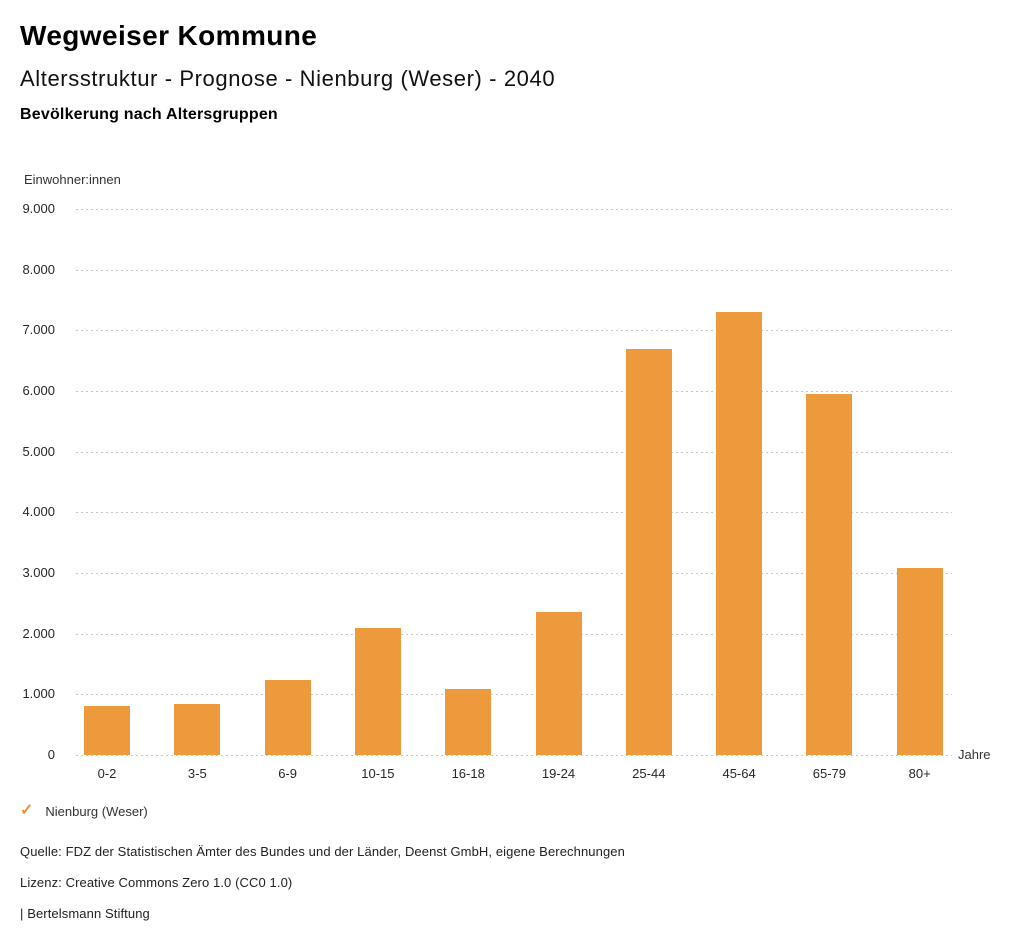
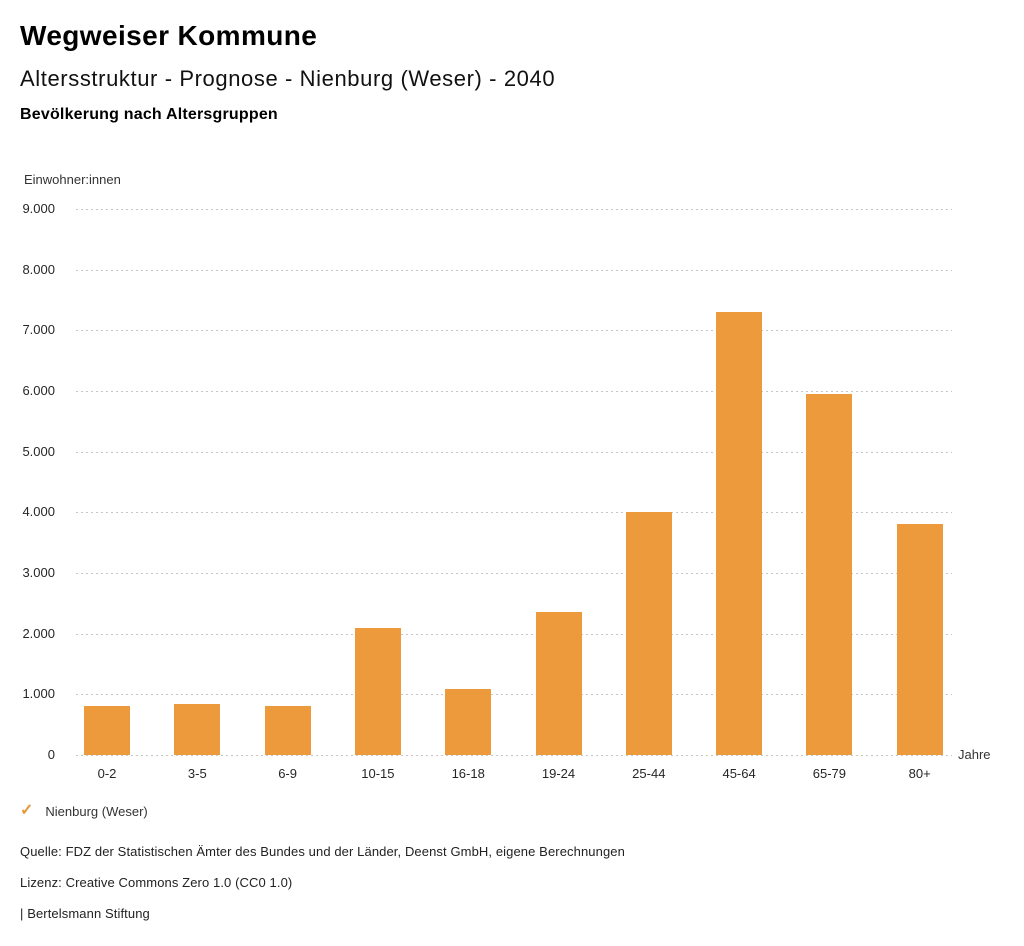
6-9: 1200 -> 800
25-44: 6700 -> 4000
80+: 3100 -> 3800
